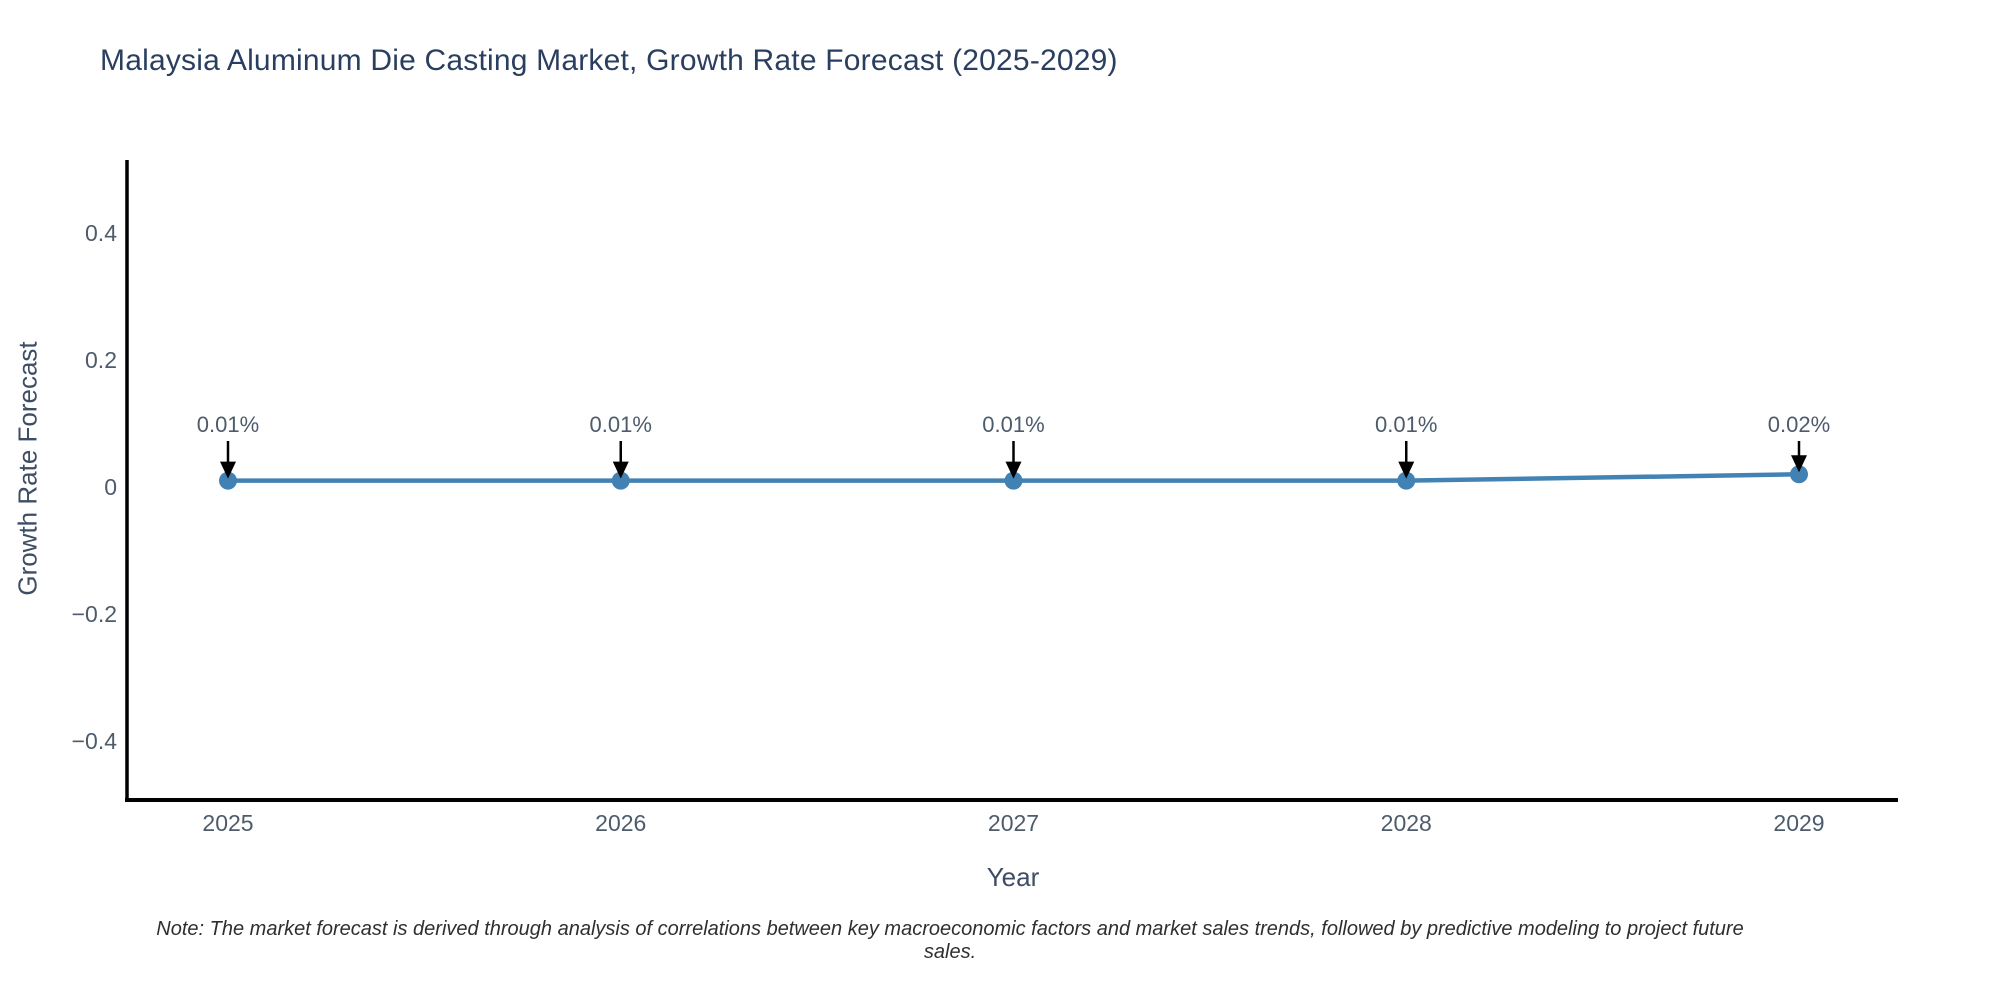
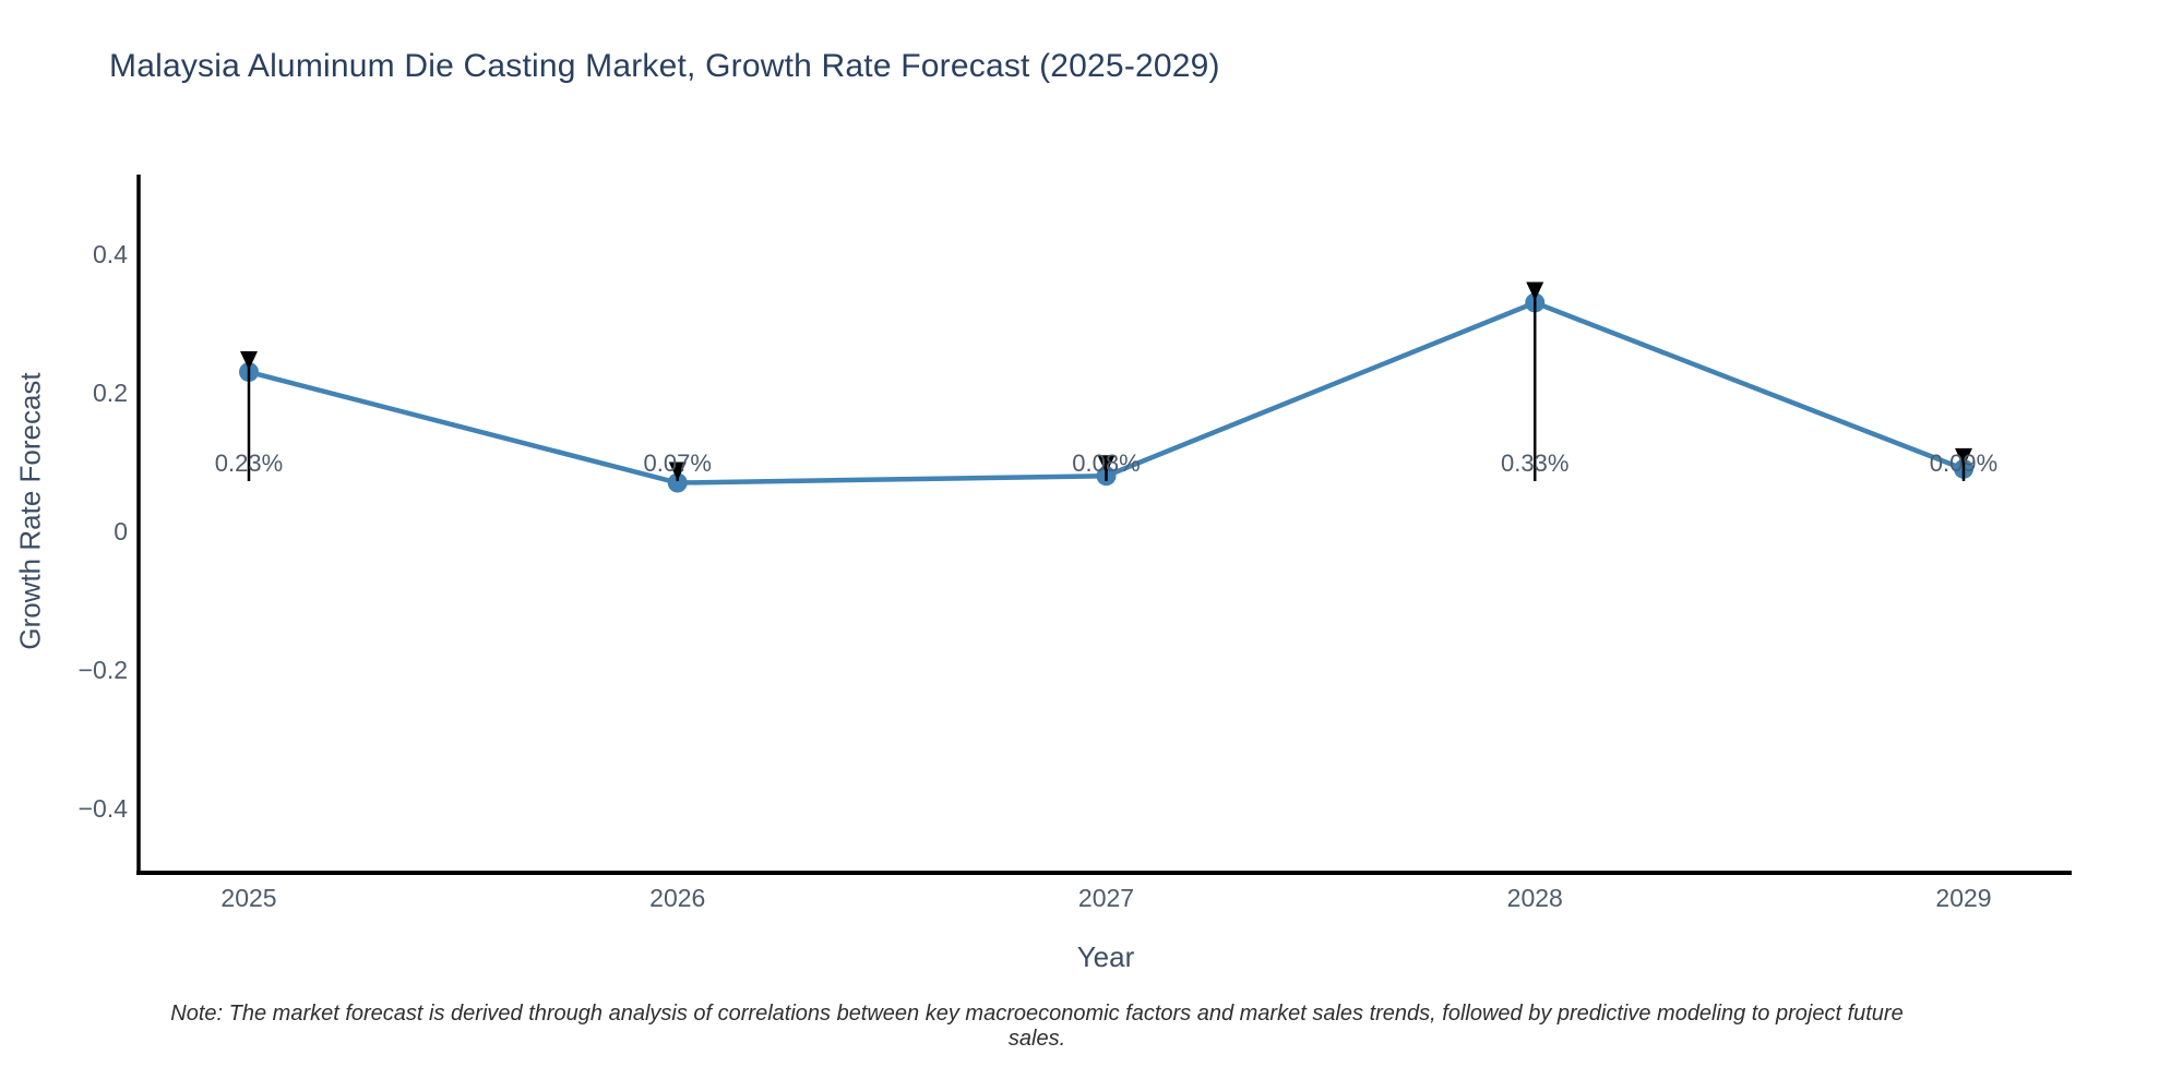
2025: 0.01% -> 0.23%
2026: 0.01% -> 0.07%
2027: 0.01% -> 0.08%
2028: 0.01% -> 0.33%
2029: 0.02% -> 0.09%
